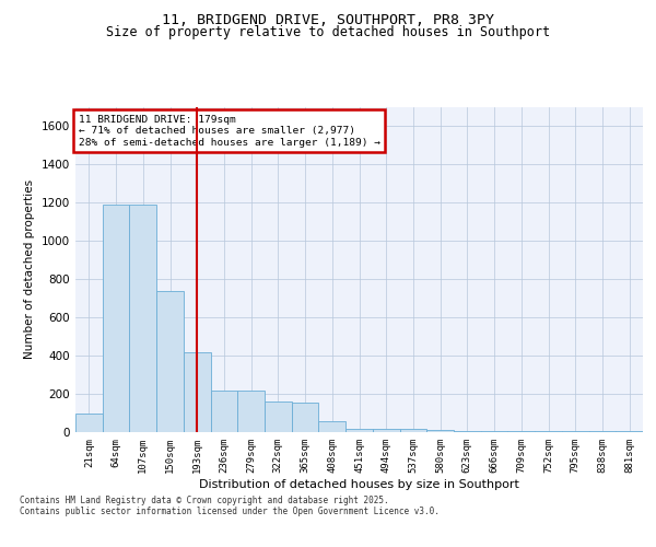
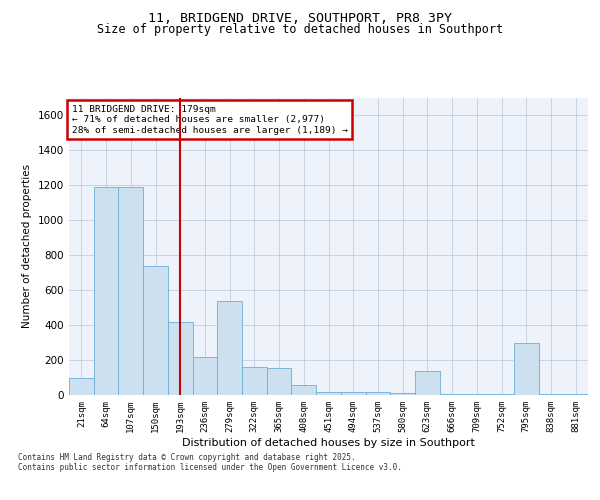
279sqm: 220 -> 540
623sqm: 0 -> 140
795sqm: 0 -> 300
